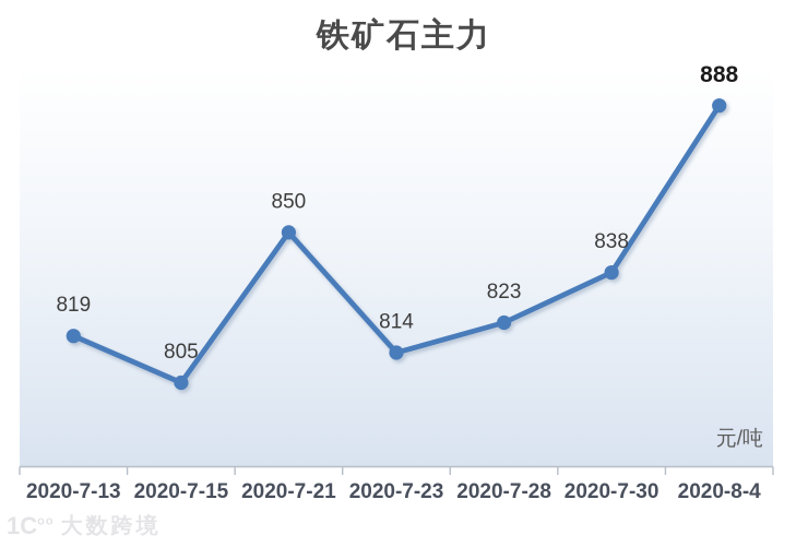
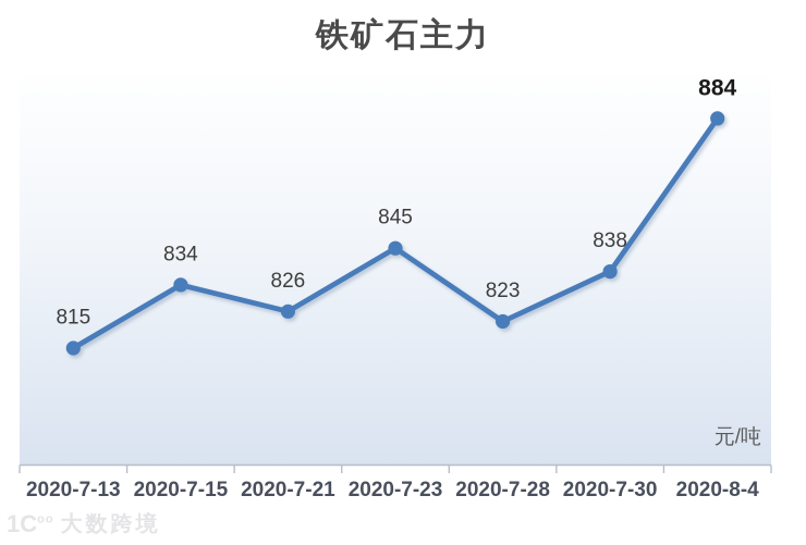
2020-7-13: 819 -> 815
2020-7-15: 805 -> 834
2020-7-21: 850 -> 826
2020-7-23: 814 -> 845
2020-8-4: 888 -> 884
